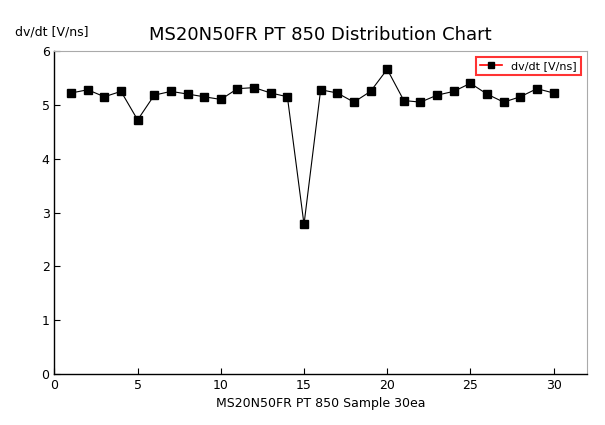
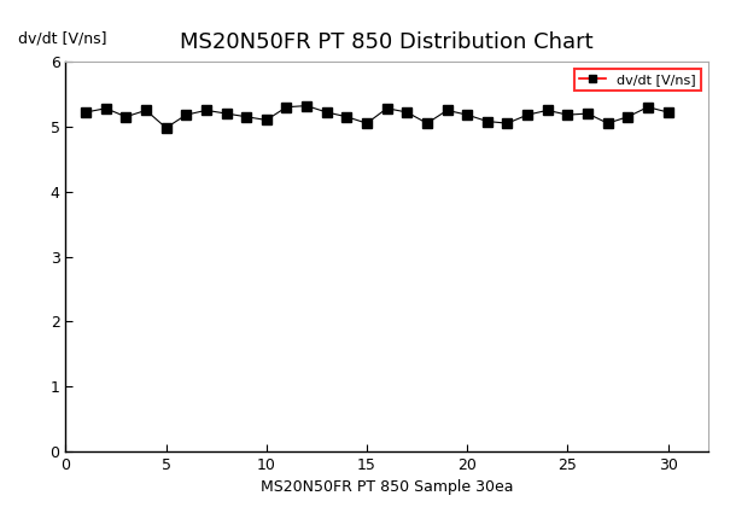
5: 4.72 -> 4.98
15: 2.78 -> 5.05
20: 5.66 -> 5.18
25: 5.40 -> 5.18
